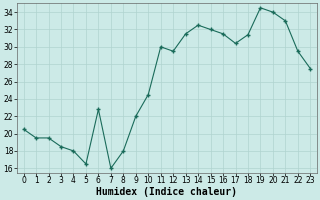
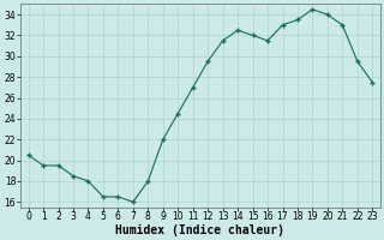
6: 22.8 -> 16.5
11: 30.0 -> 27.0
17: 30.4 -> 33.0
18: 31.4 -> 33.5
